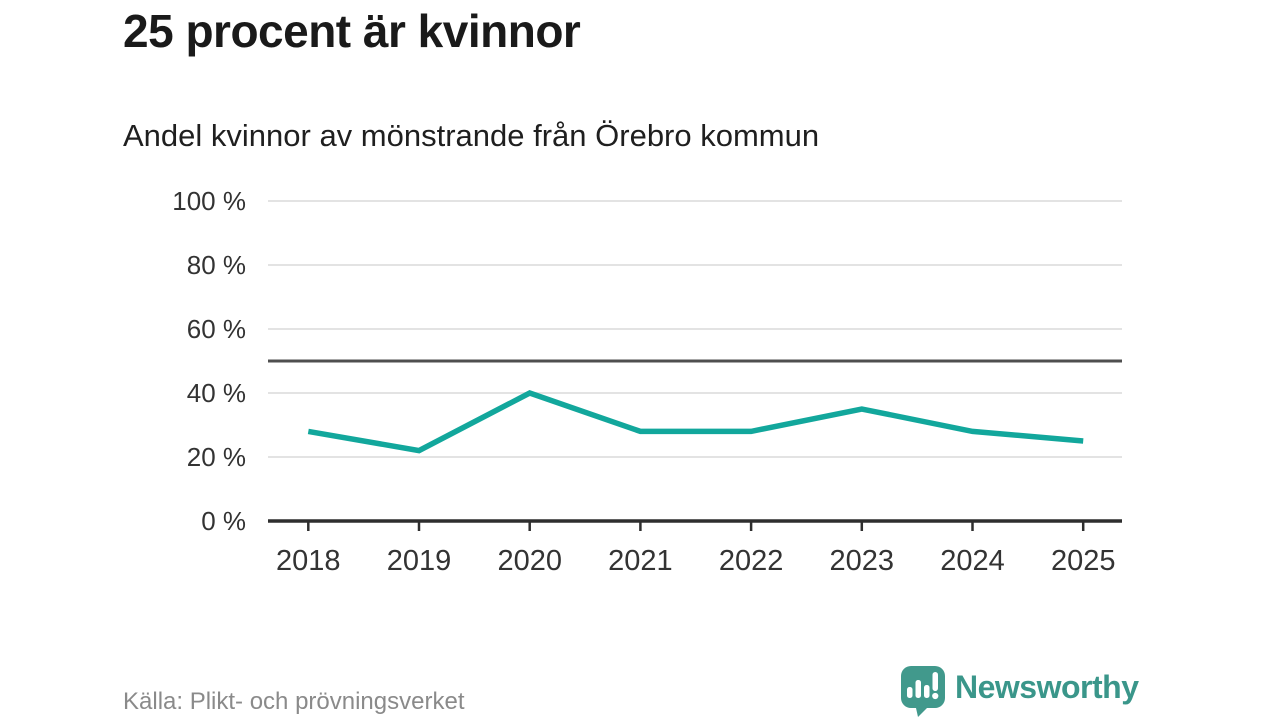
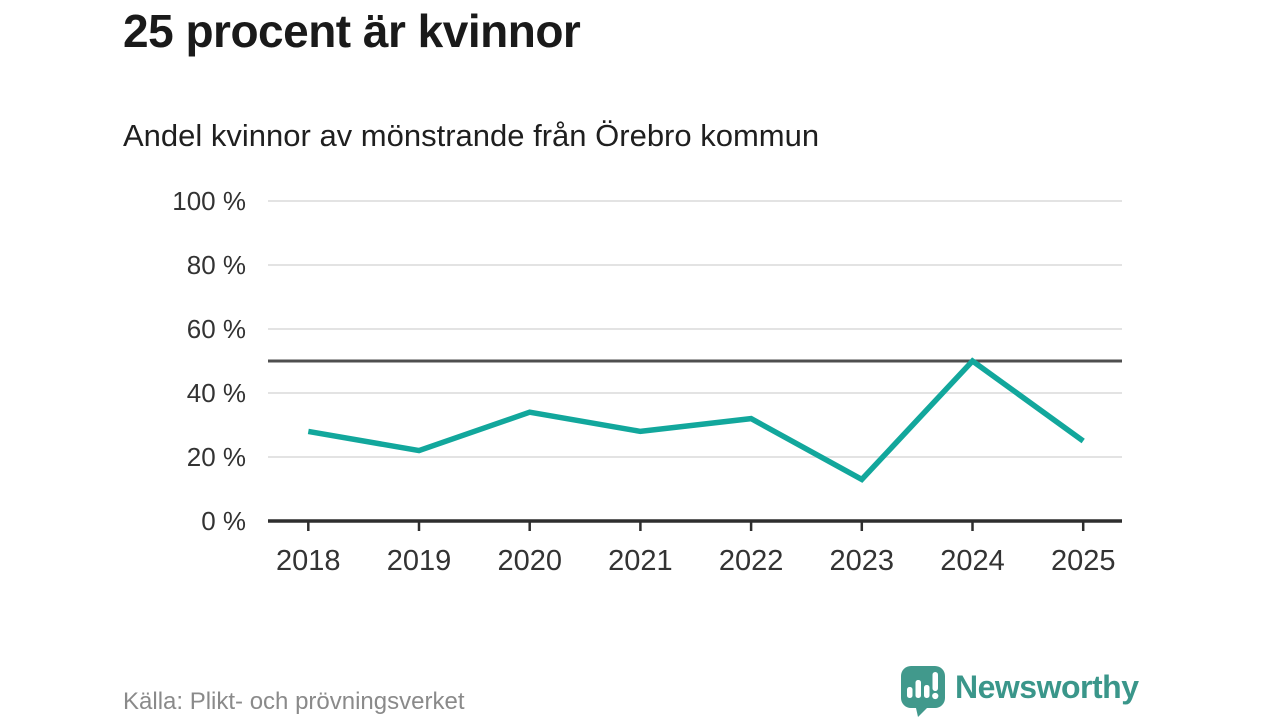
2020: 40% -> 34%
2022: 28% -> 32%
2023: 35% -> 13%
2024: 28% -> 50%
